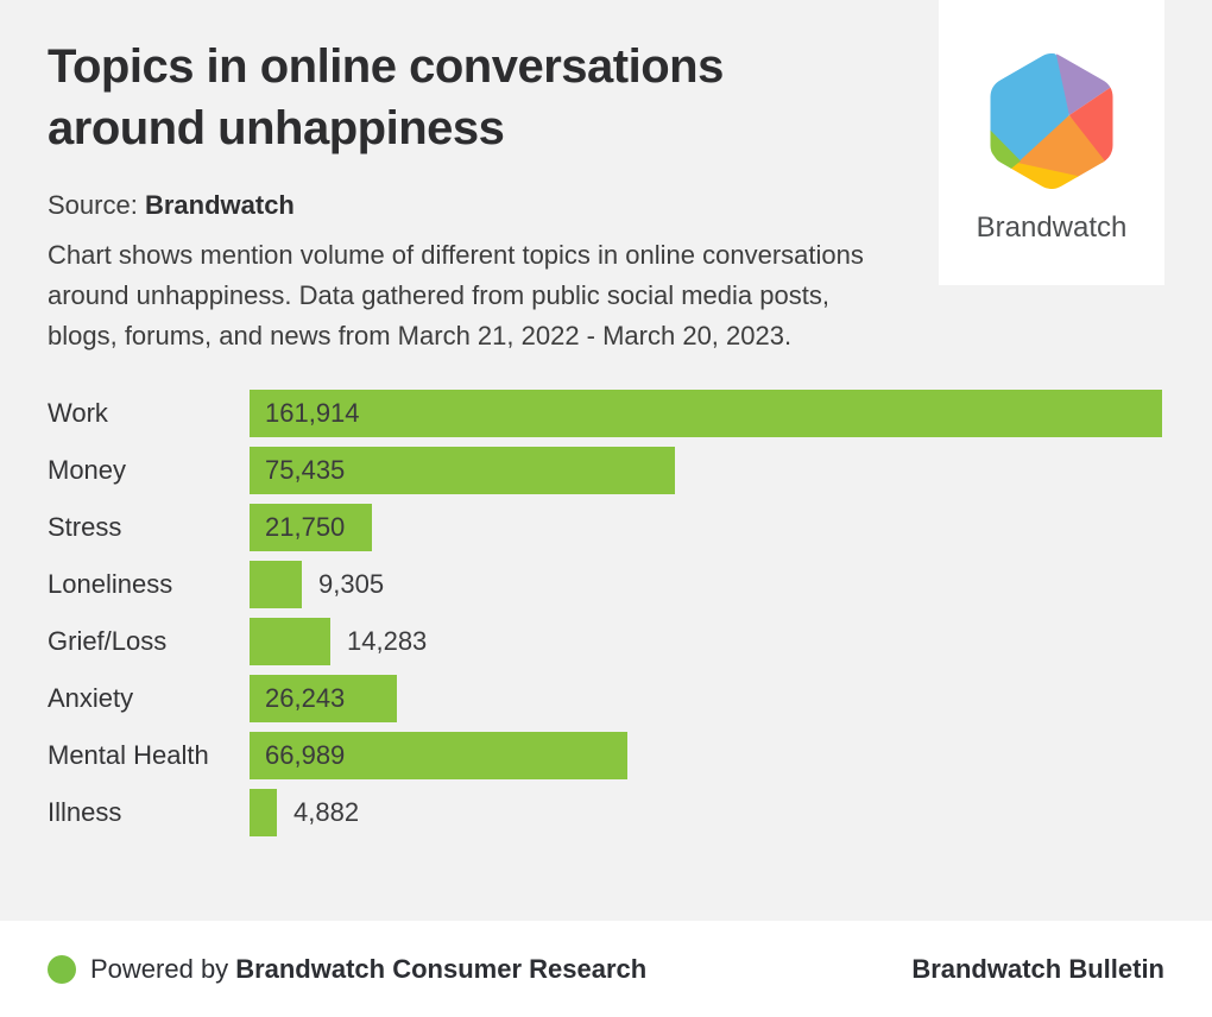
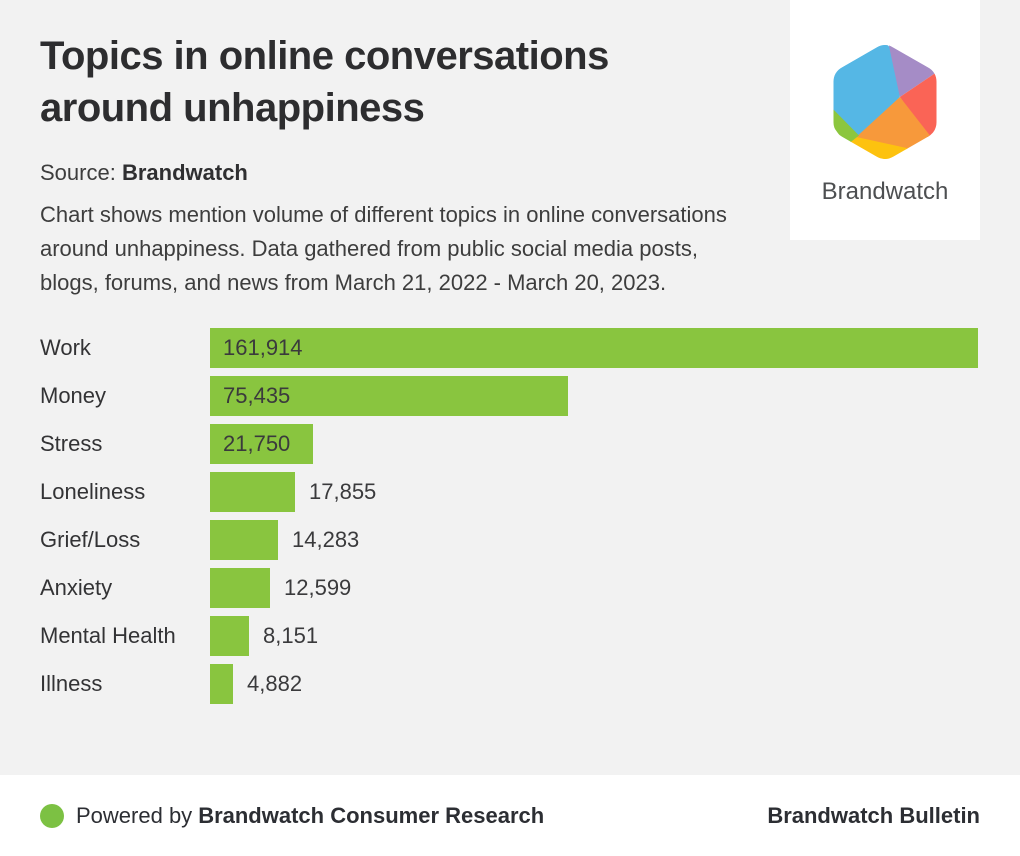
Loneliness: 9,305 -> 17,855
Anxiety: 26,243 -> 12,599
Mental Health: 66,989 -> 8,151
